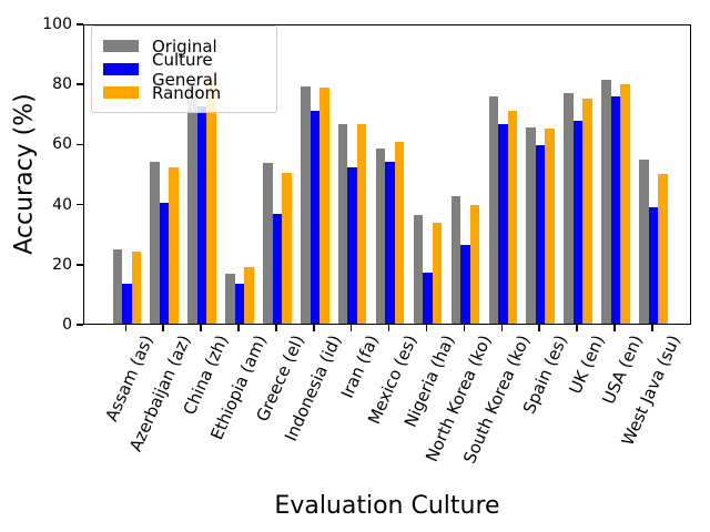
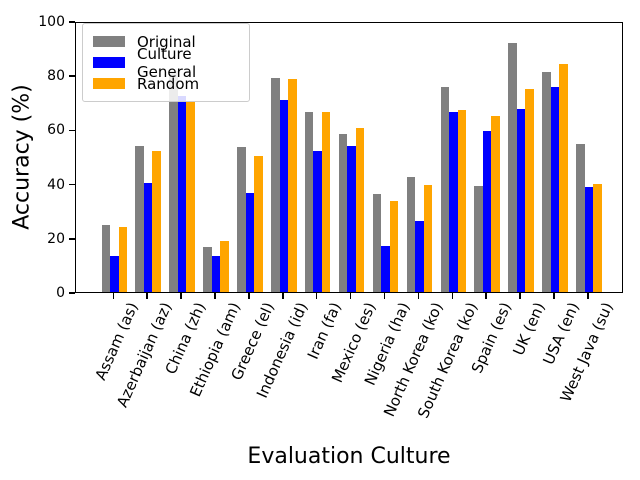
Random/China (zh): 81 -> 70
Random/South Korea (ko): 71 -> 67
Original/Spain (es): 66 -> 39
Original/UK (en): 77 -> 92
Random/USA (en): 80 -> 84
Random/West Java (su): 50 -> 40
